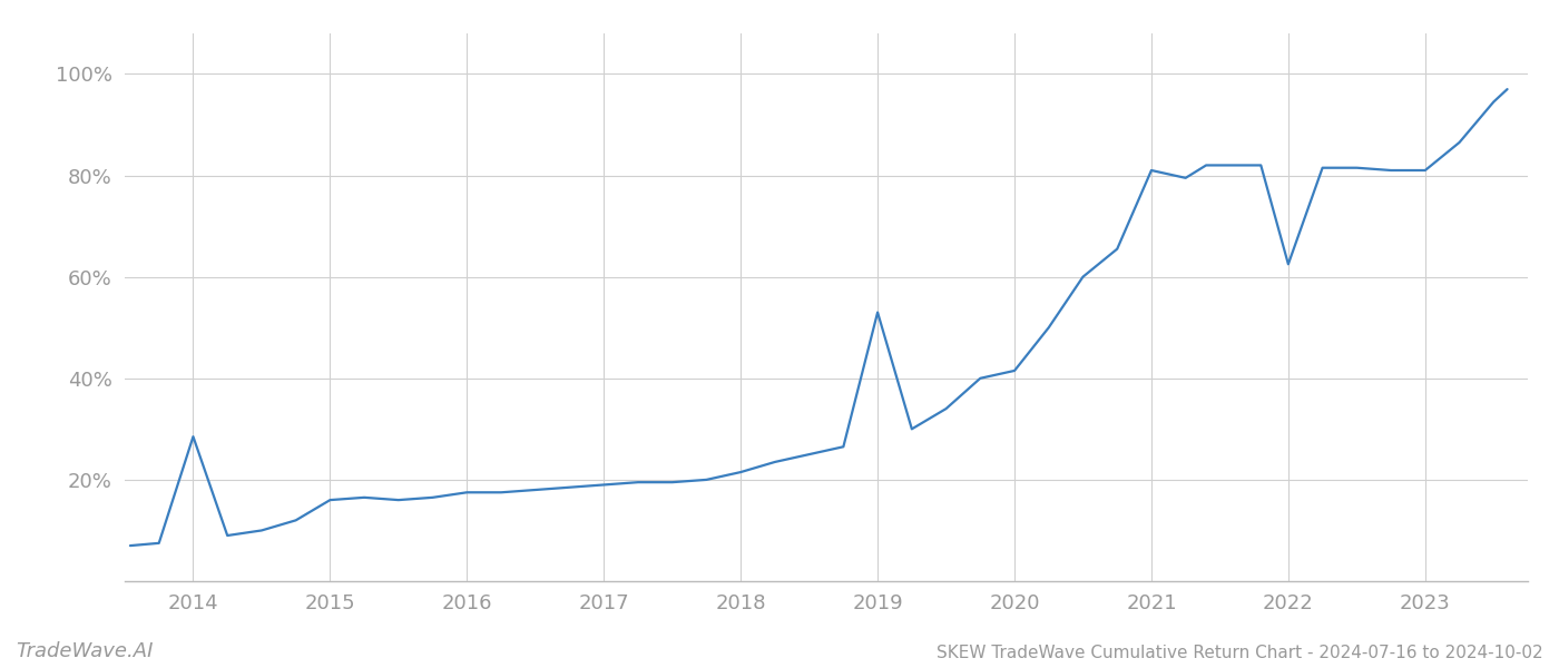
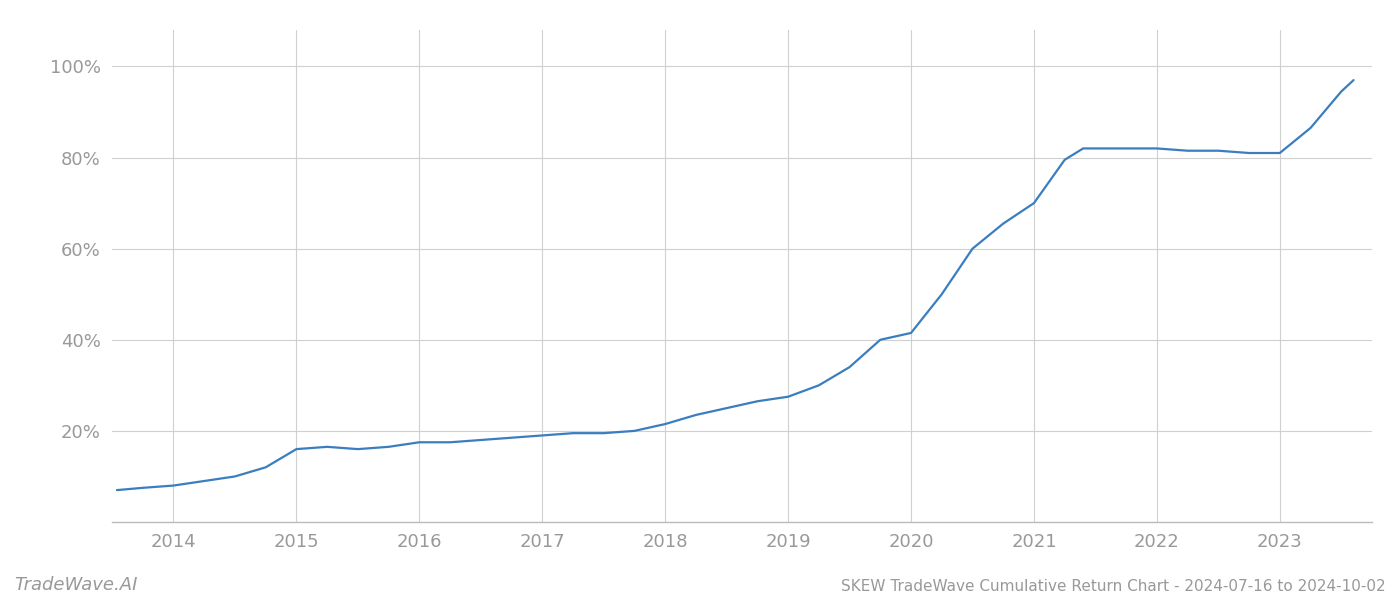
2014: 28.5% -> 8.0%
2019: 53.0% -> 27.5%
2021: 81.0% -> 70.0%
2022: 62.5% -> 82.0%
